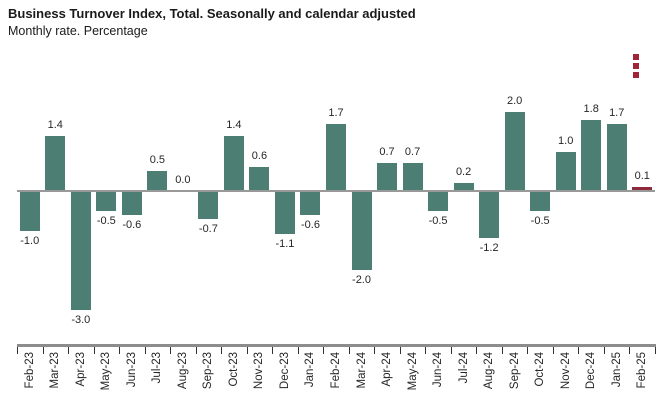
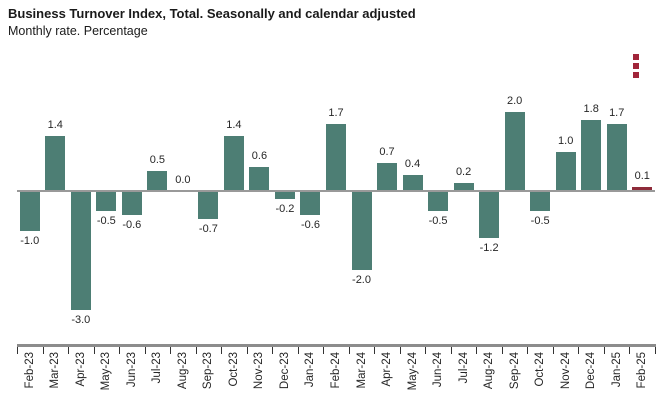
Dec-23: -1.1 -> -0.2
May-24: 0.7 -> 0.4
